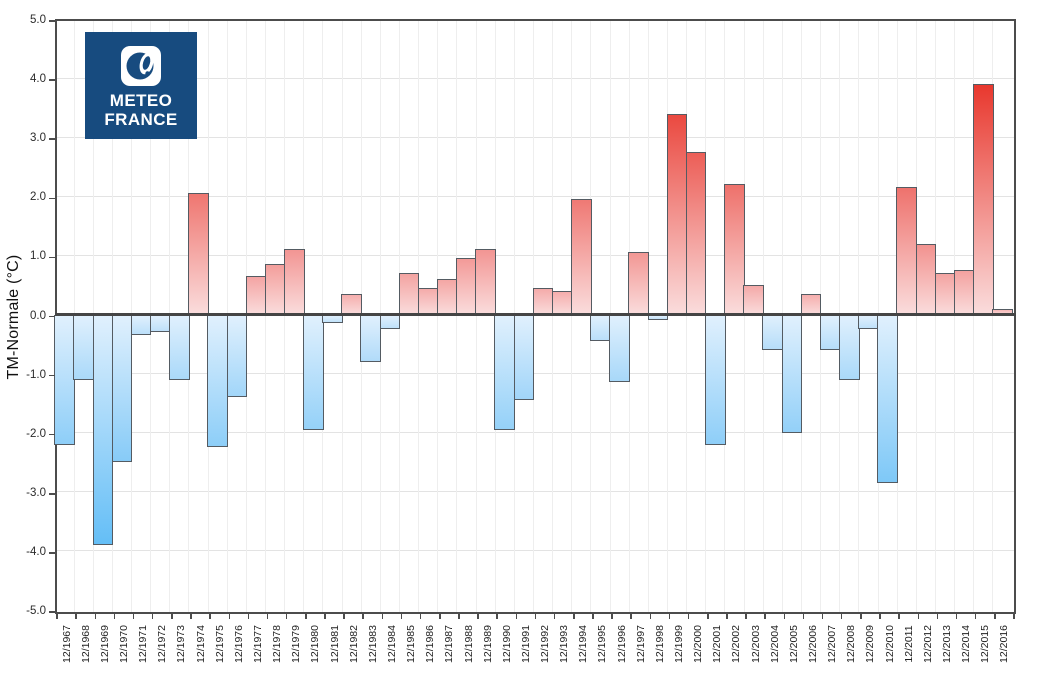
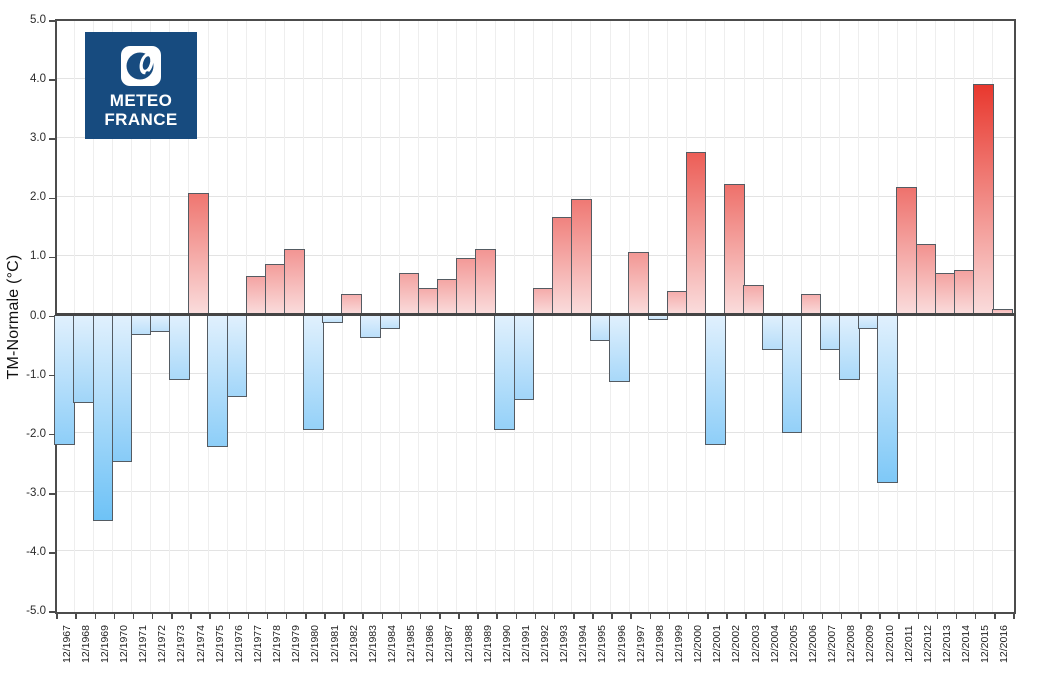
12/1968: -1.1 -> -1.5
12/1969: -3.9 -> -3.5
12/1983: -0.8 -> -0.4
12/1993: 0.4 -> 1.6
12/1999: 3.4 -> 0.4
